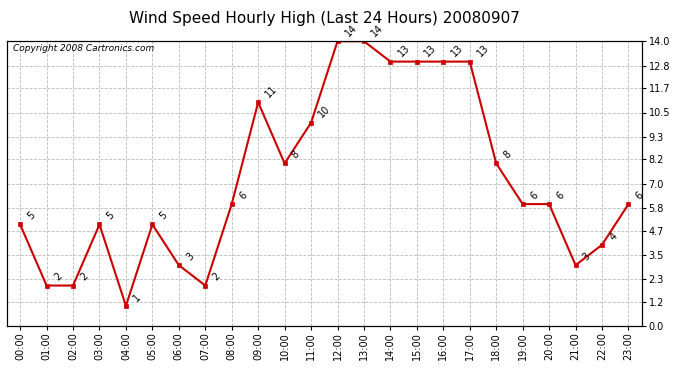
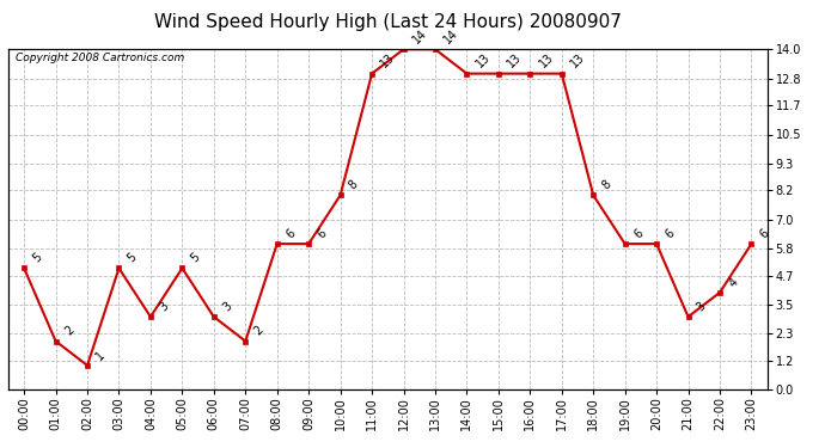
02:00: 2 -> 1
04:00: 1 -> 3
09:00: 11 -> 6
11:00: 10 -> 13
